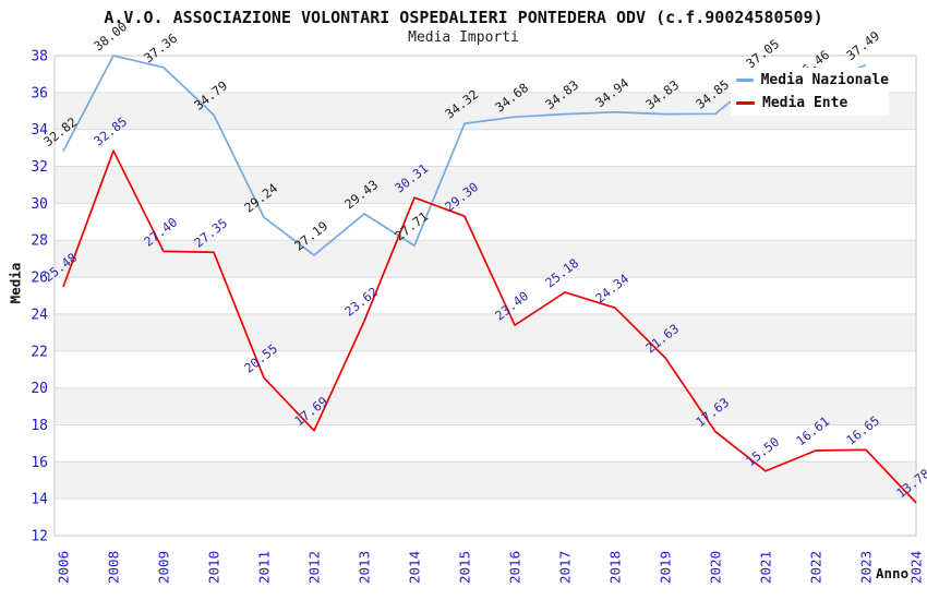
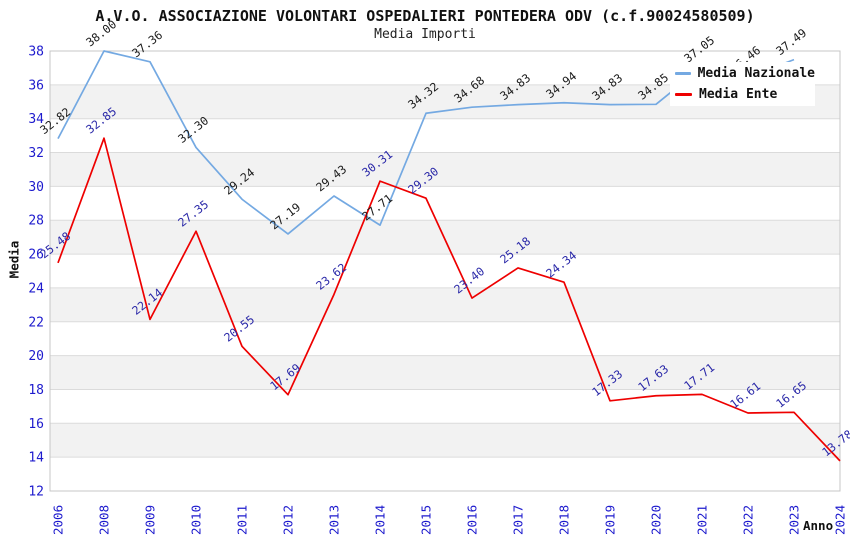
Media Ente/2009: 27.40 -> 22.14
Media Nazionale/2010: 34.79 -> 32.30
Media Ente/2019: 21.63 -> 17.33
Media Ente/2021: 15.50 -> 17.71
